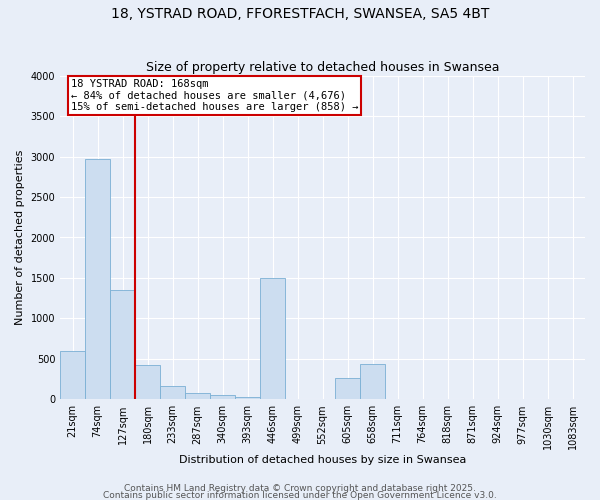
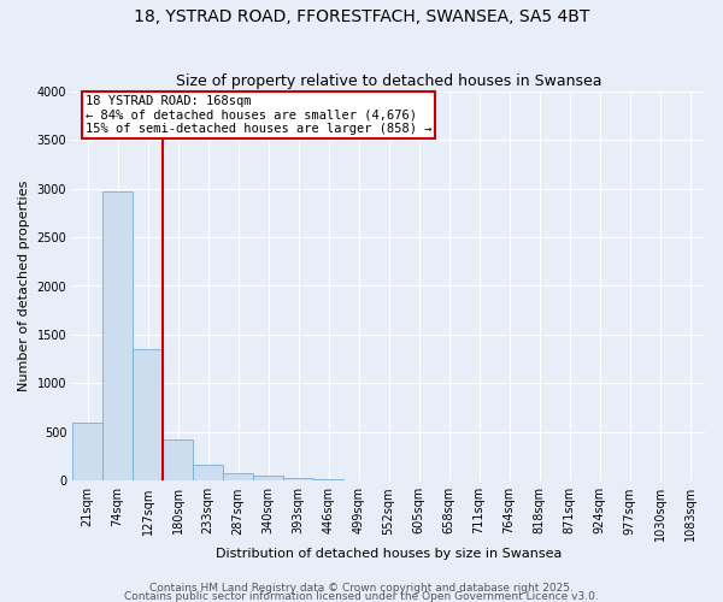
446sqm: 1500 -> 20
605sqm: 260 -> 0
658sqm: 440 -> 0
